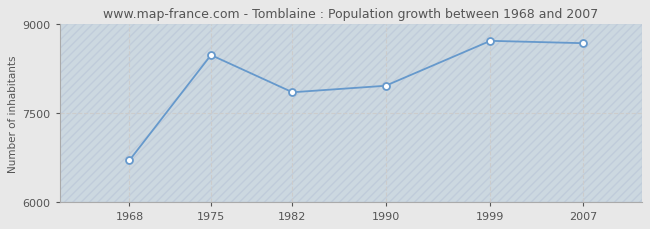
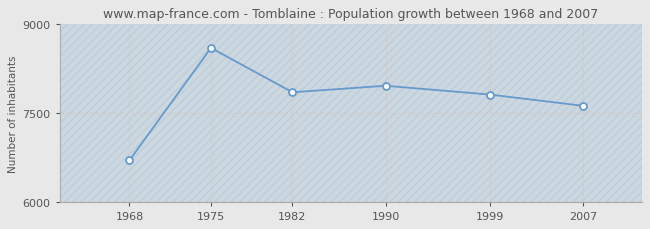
1975: 8480 -> 8600
1999: 8720 -> 7810
2007: 8680 -> 7620
